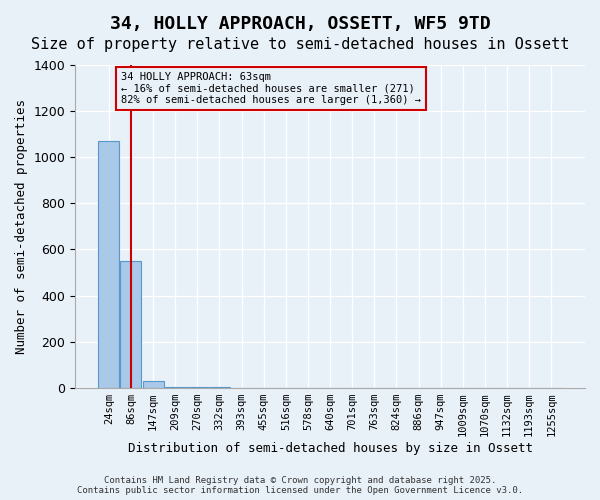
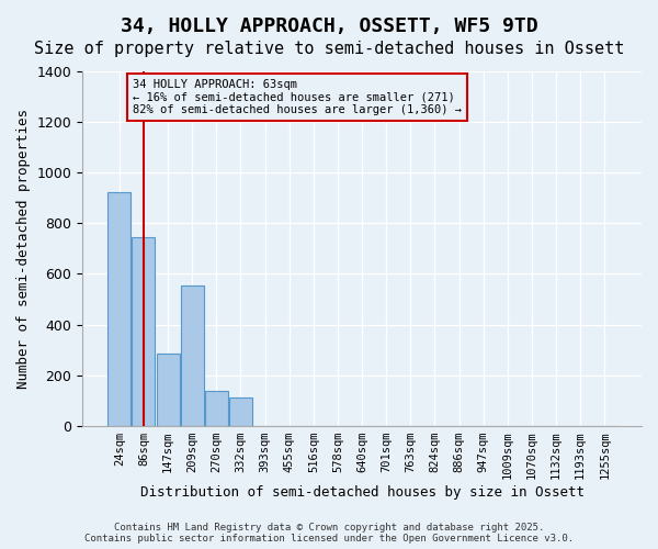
24sqm: 1070 -> 925
86sqm: 550 -> 745
147sqm: 30 -> 285
209sqm: 5 -> 555
270sqm: 3 -> 140
332sqm: 2 -> 110
